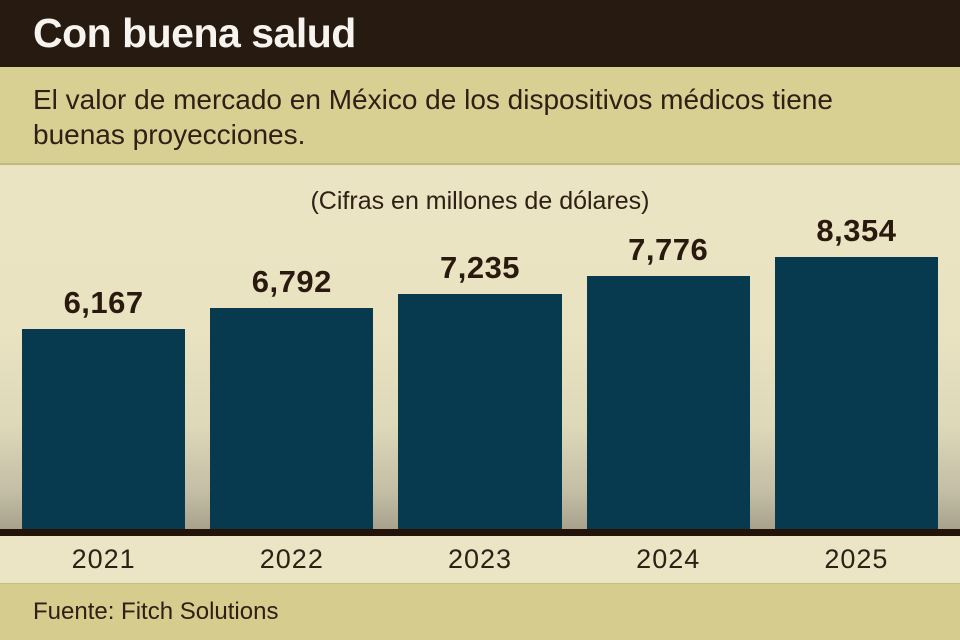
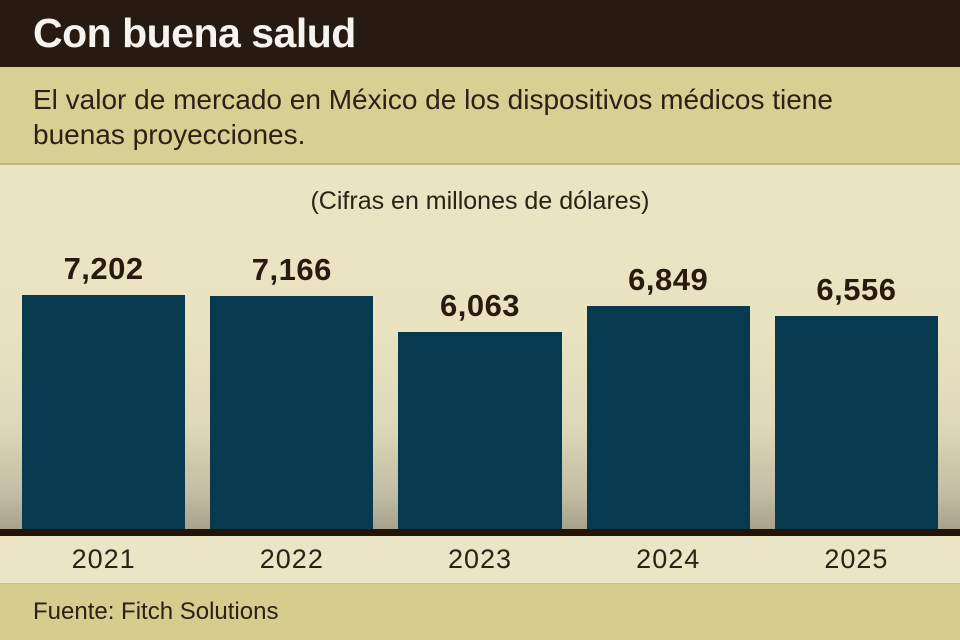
2021: 6,167 -> 7,202
2022: 6,792 -> 7,166
2023: 7,235 -> 6,063
2024: 7,776 -> 6,849
2025: 8,354 -> 6,556
